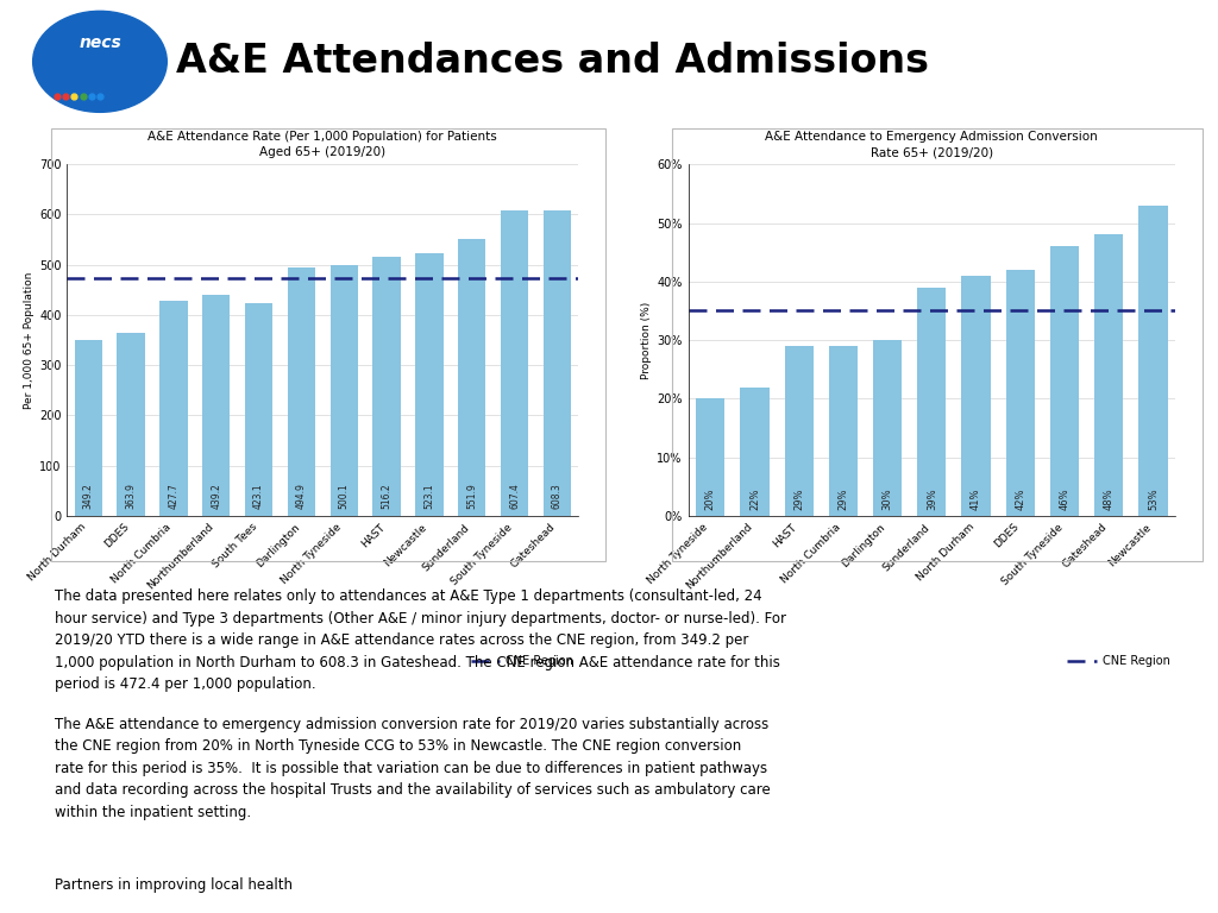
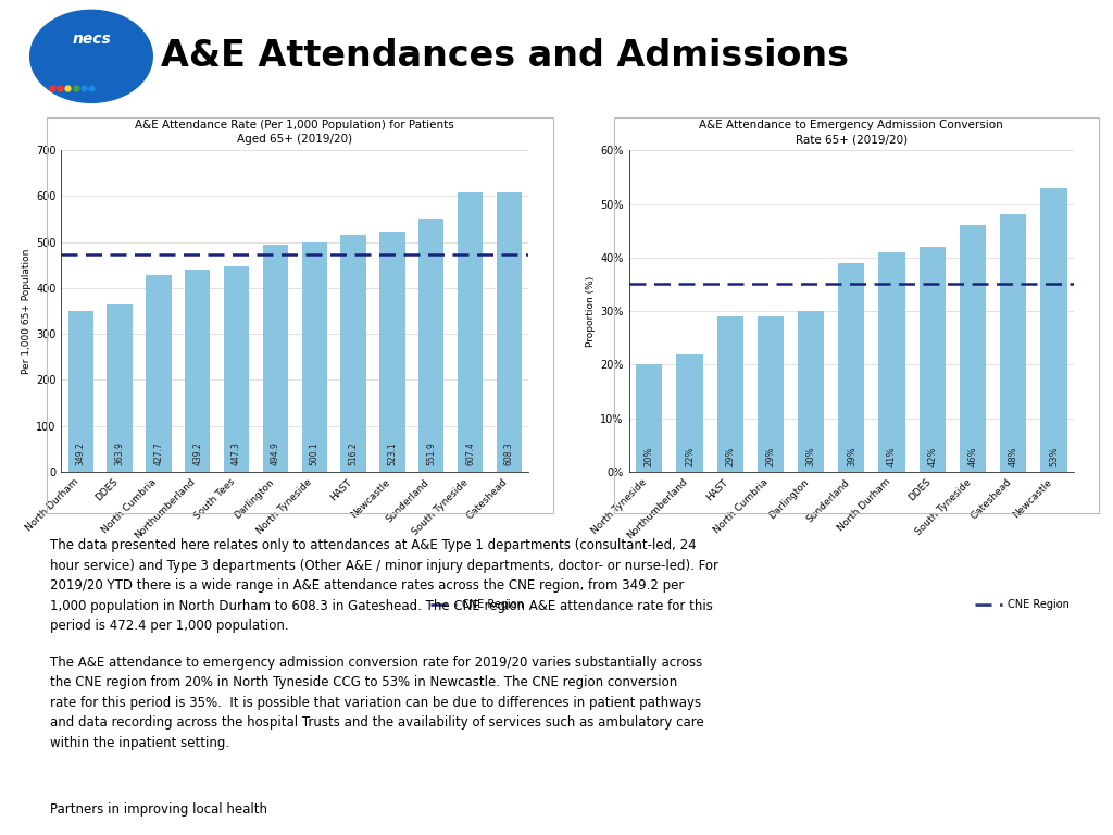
South Tees: 423.1 -> 447.3
